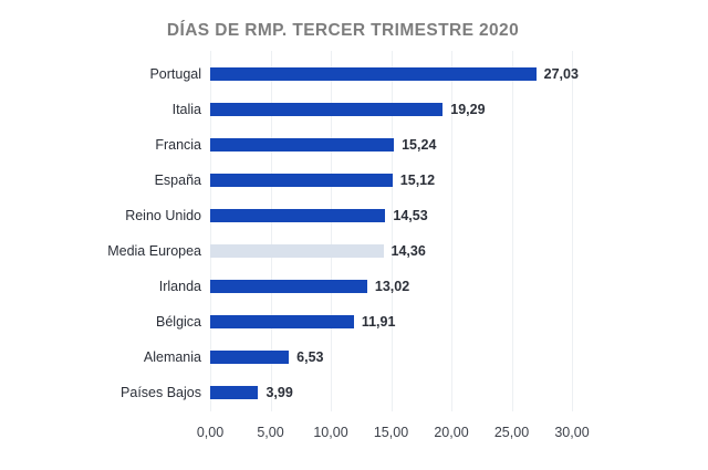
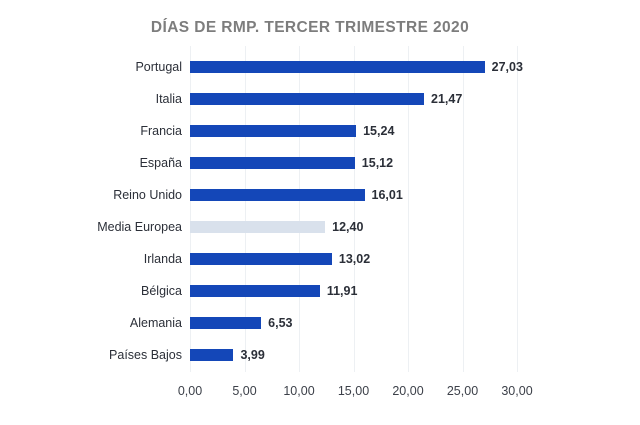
Italia: 19,29 -> 21,47
Reino Unido: 14,53 -> 16,01
Media Europea: 14,36 -> 12,40
